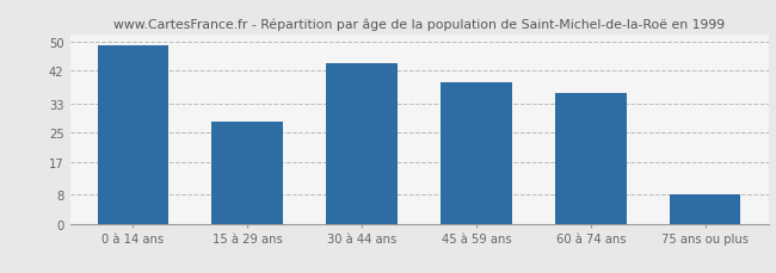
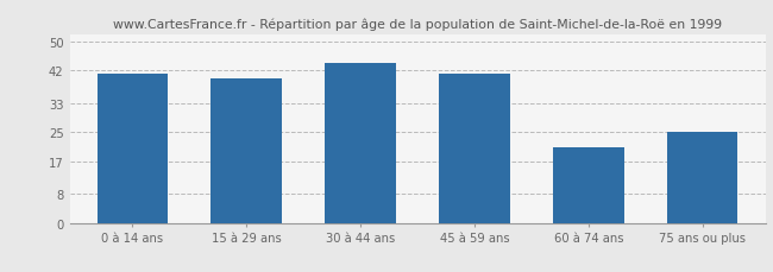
0 à 14 ans: 49 -> 41
15 à 29 ans: 28 -> 40
45 à 59 ans: 39 -> 41
60 à 74 ans: 36 -> 21
75 ans ou plus: 8 -> 25
